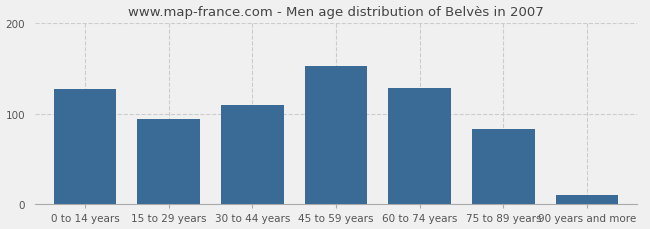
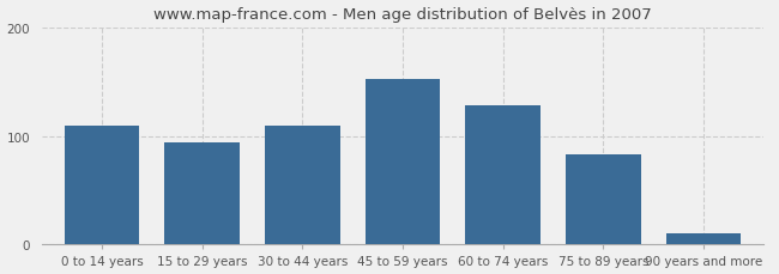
0 to 14 years: 127 -> 110
